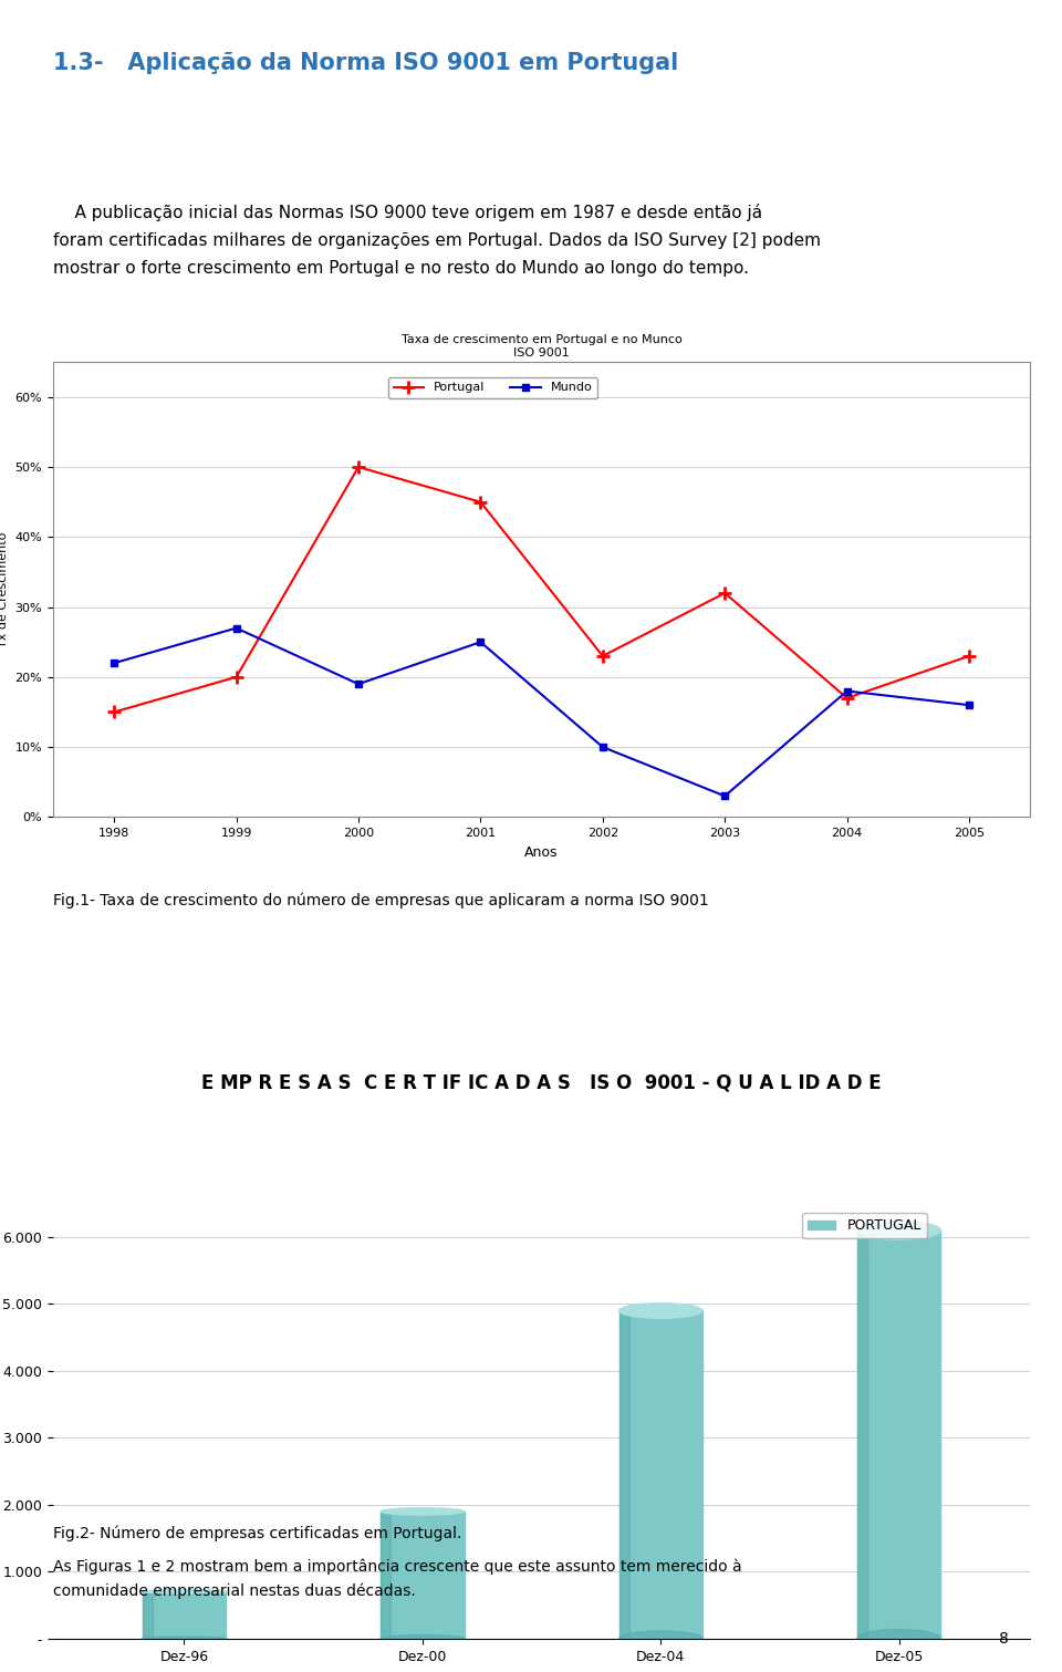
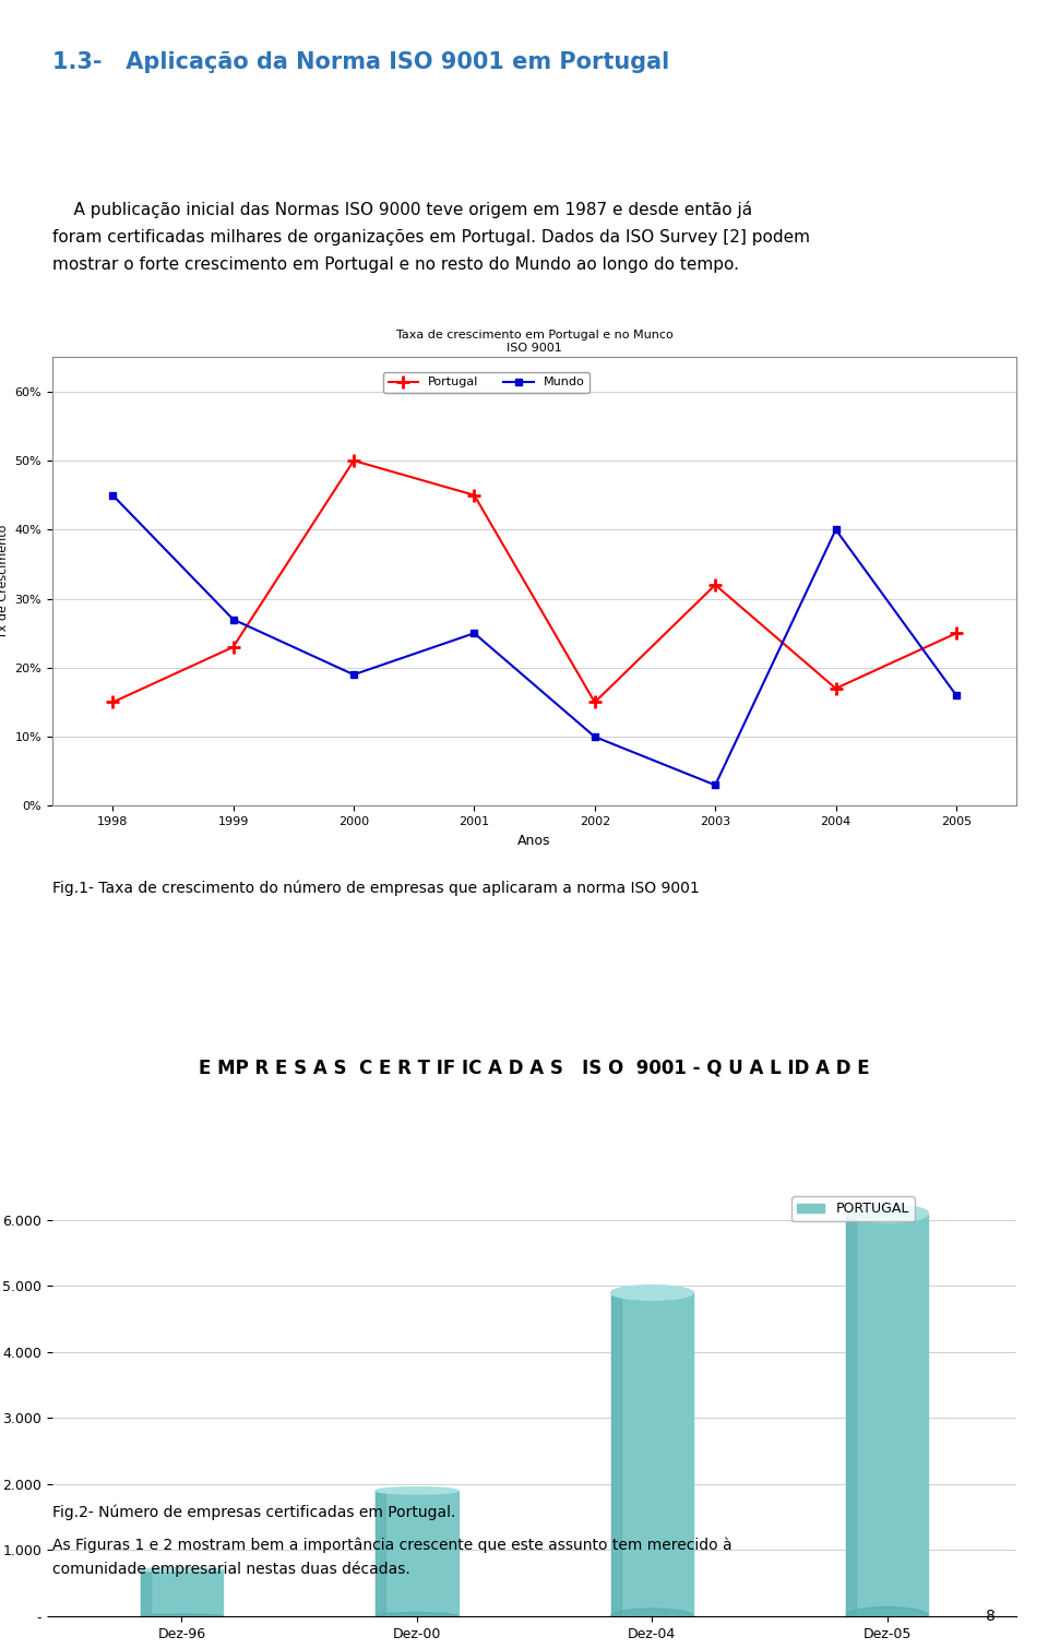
Mundo/1998: 22% -> 45%
Portugal/1999: 20% -> 23%
Portugal/2002: 23% -> 15%
Mundo/2004: 18% -> 40%
Portugal/2005: 23% -> 25%
